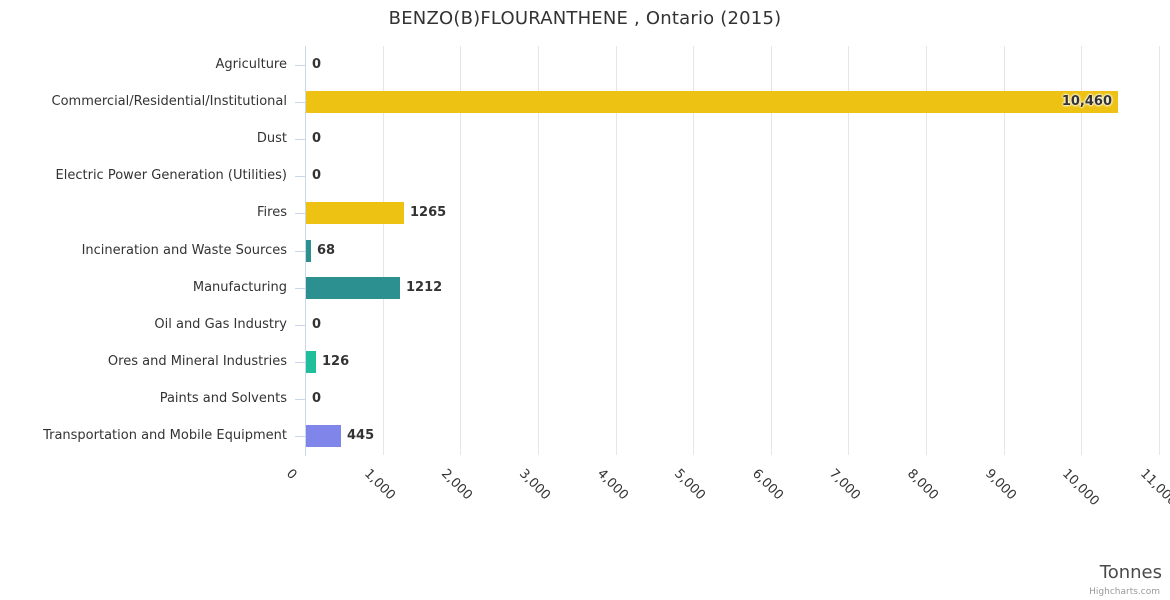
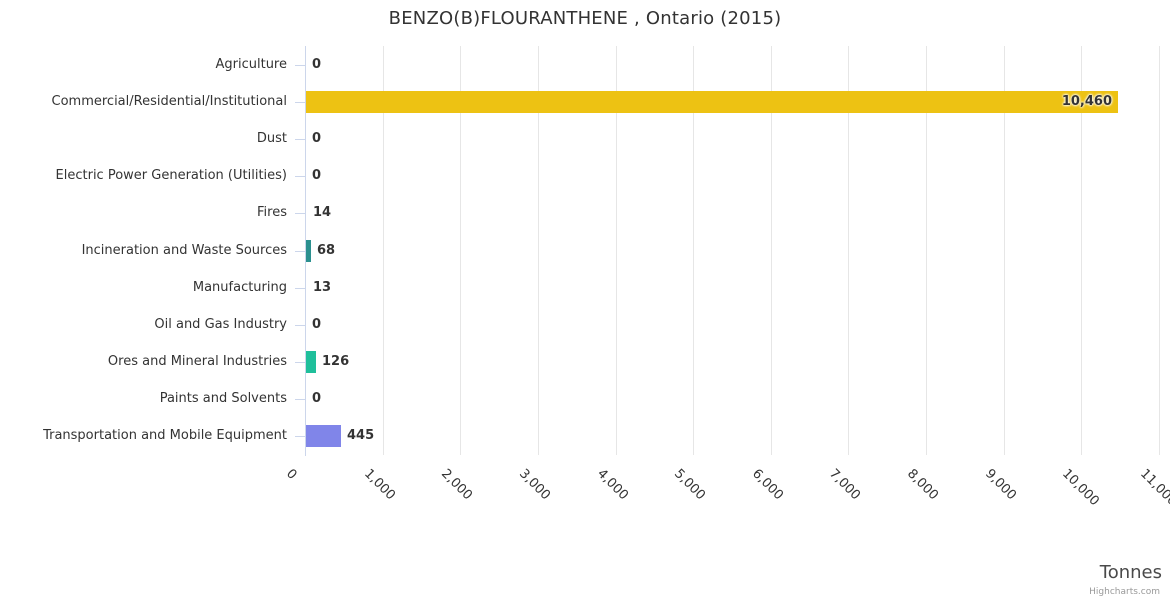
Fires: 1265 -> 14
Manufacturing: 1212 -> 13
